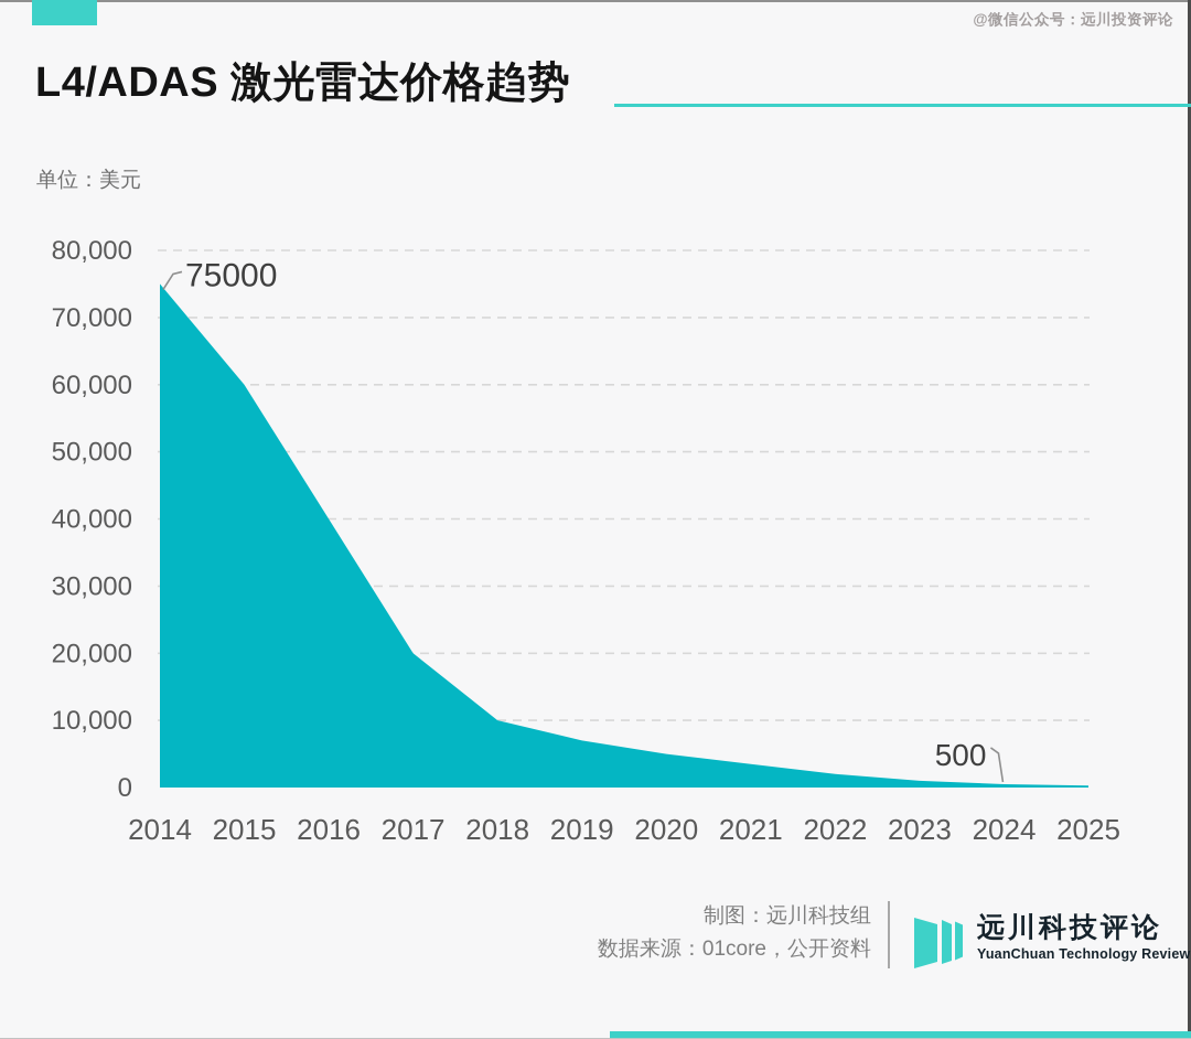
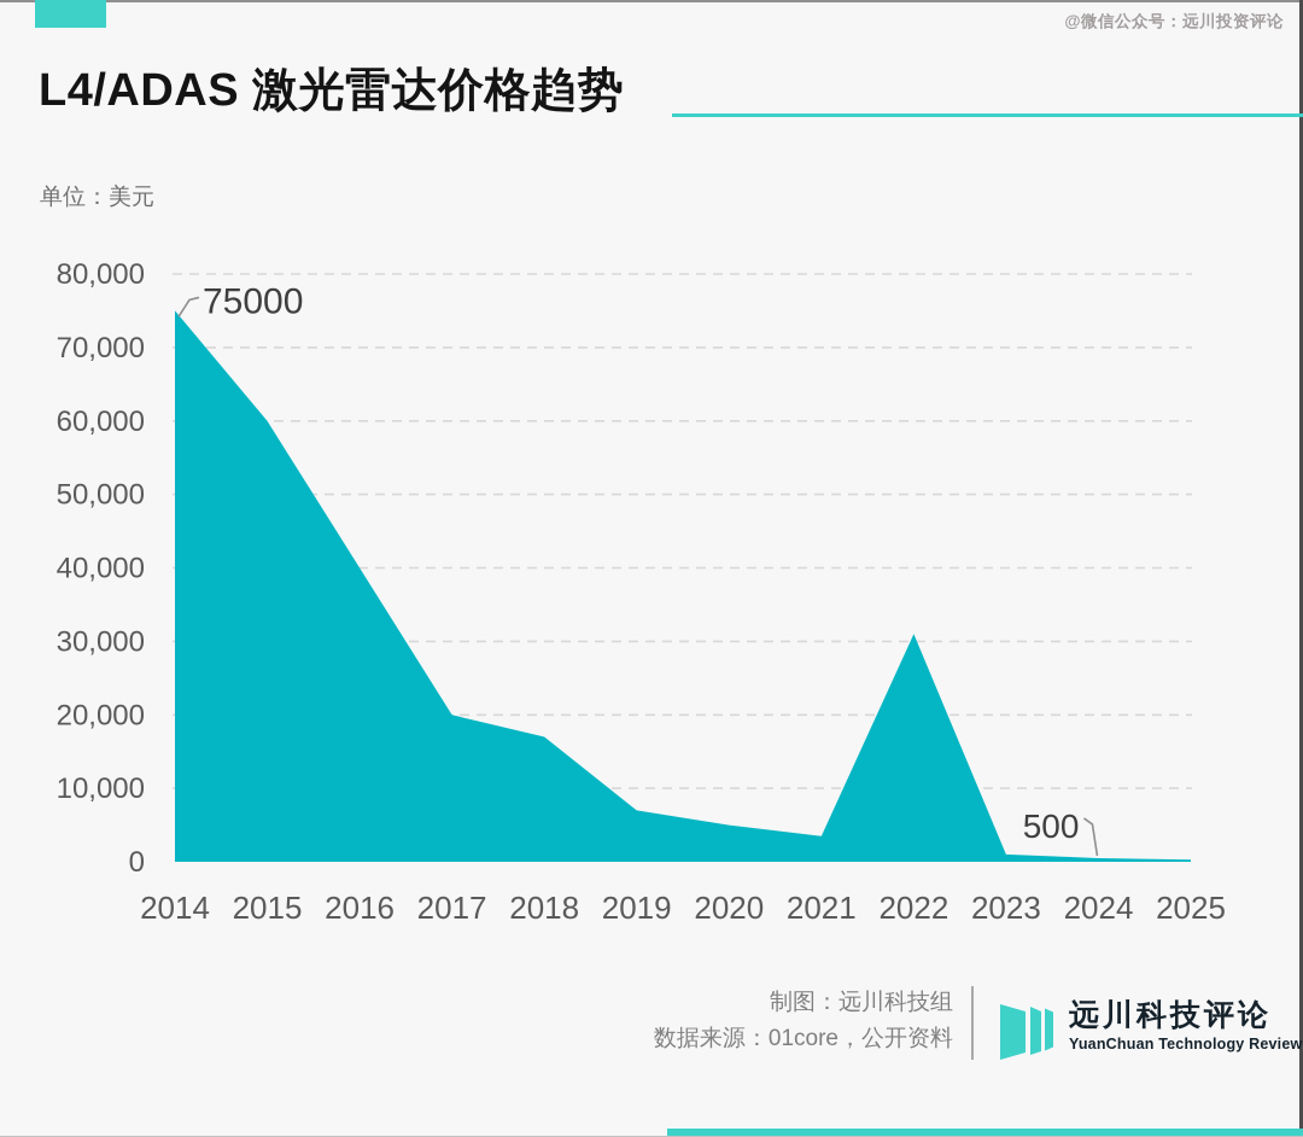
2018: 10000 -> 17000
2022: 2000 -> 31000
